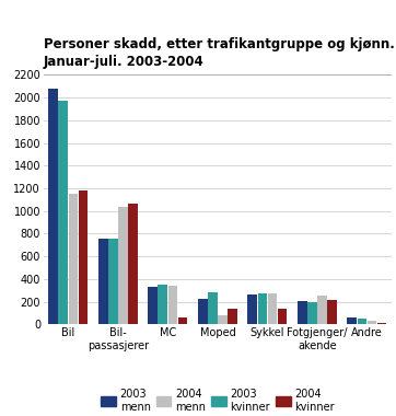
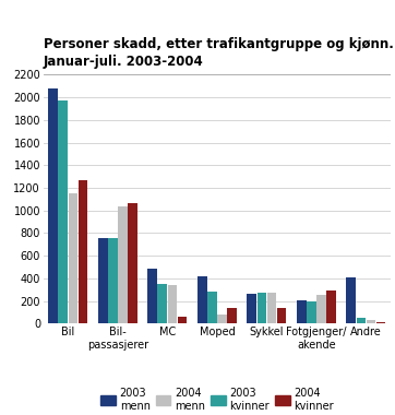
2004 kvinner/Bil: 1180 -> 1270
2003 menn/MC: 340 -> 490
2003 menn/Moped: 220 -> 420
2004 kvinner/Fotgjenger/ akende: 220 -> 290
2003 menn/Andre: 60 -> 410
